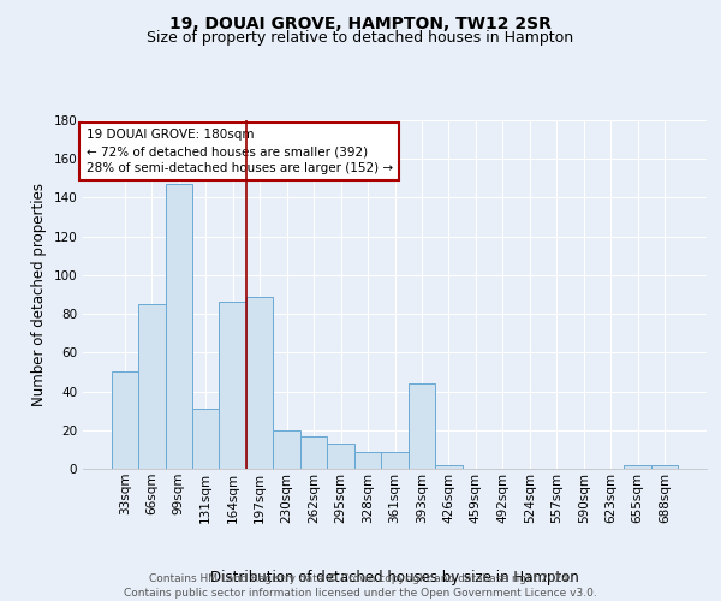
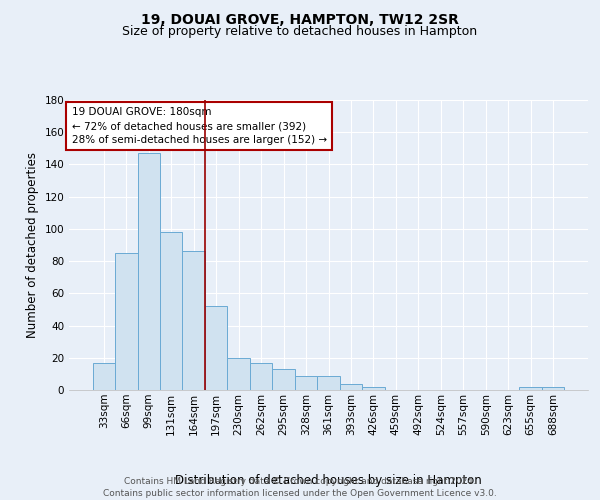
33sqm: 50 -> 17
131sqm: 31 -> 98
197sqm: 89 -> 52
393sqm: 44 -> 4
